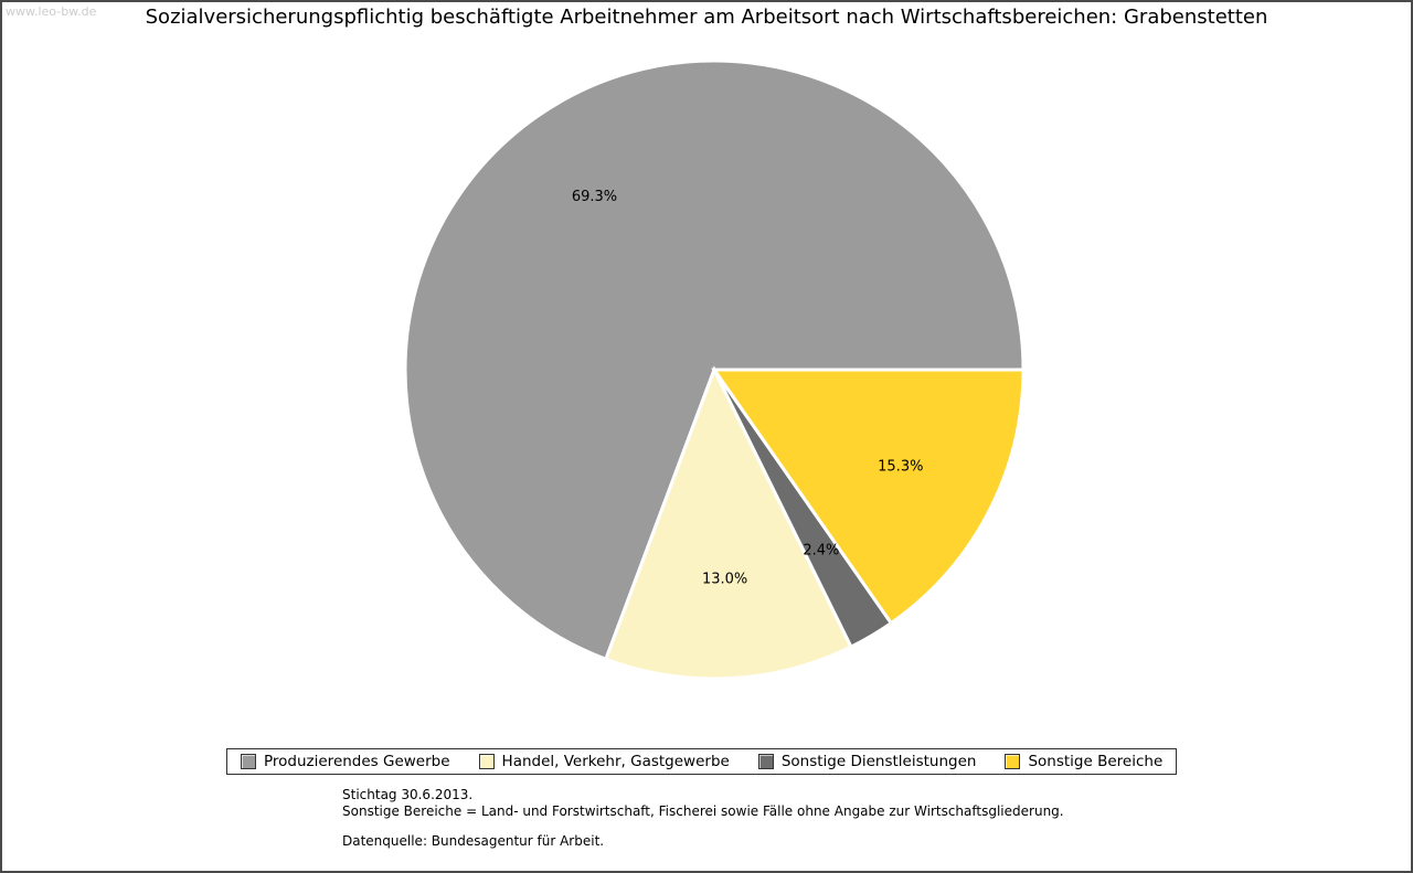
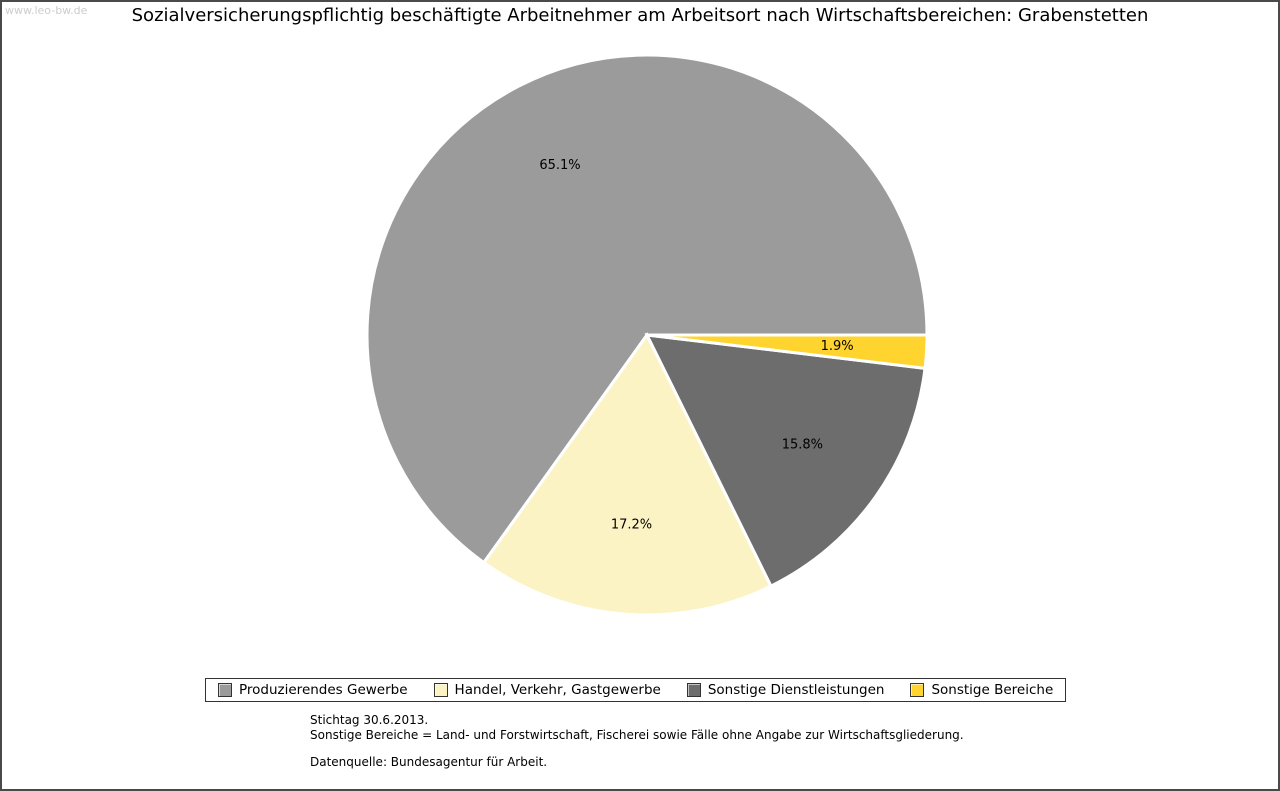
Produzierendes Gewerbe: 69.3% -> 65.1%
Handel, Verkehr, Gastgewerbe: 13.0% -> 17.2%
Sonstige Dienstleistungen: 2.4% -> 15.8%
Sonstige Bereiche: 15.3% -> 1.9%
